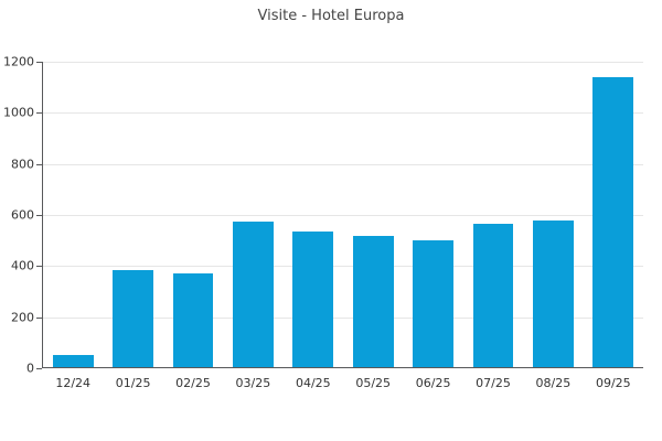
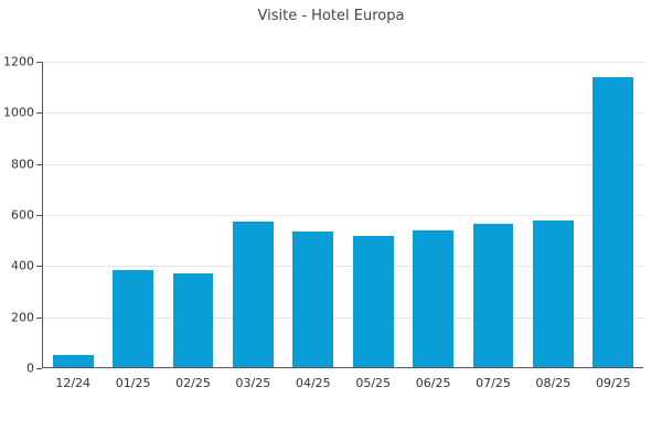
06/25: 500 -> 540
